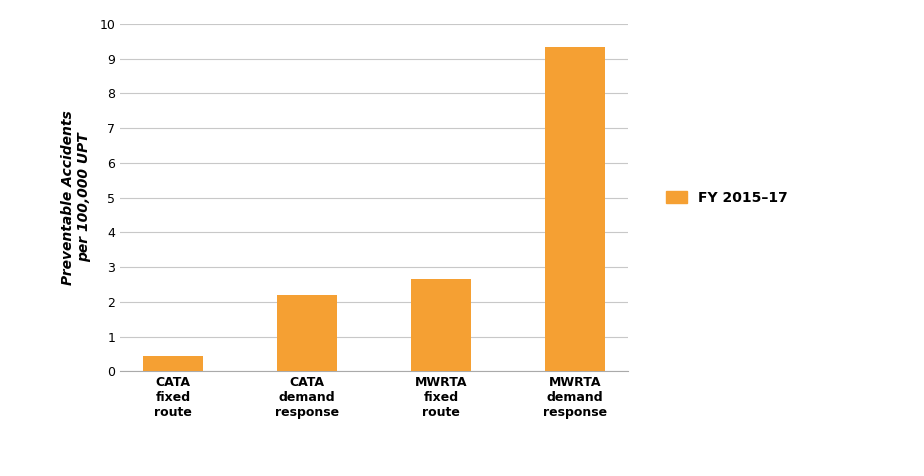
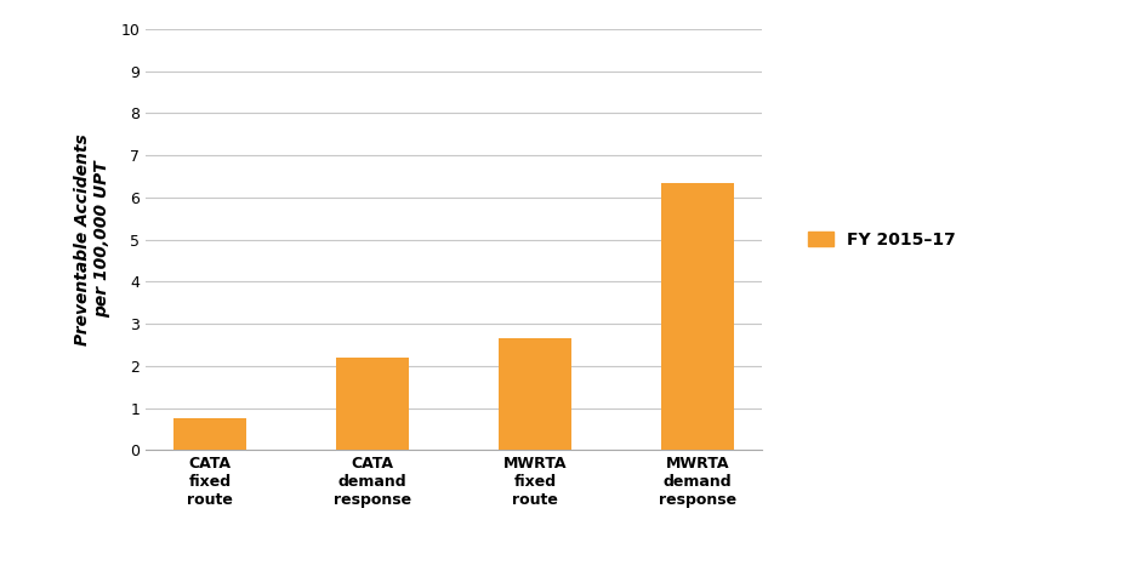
CATA fixed route: 0.45 -> 0.75
MWRTA demand response: 9.32 -> 6.35
